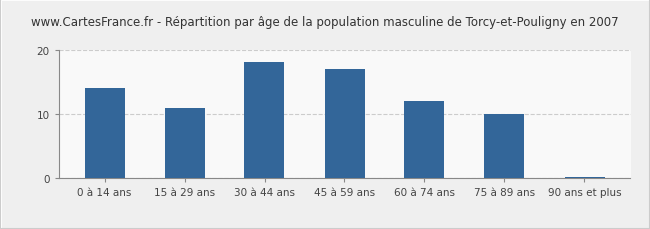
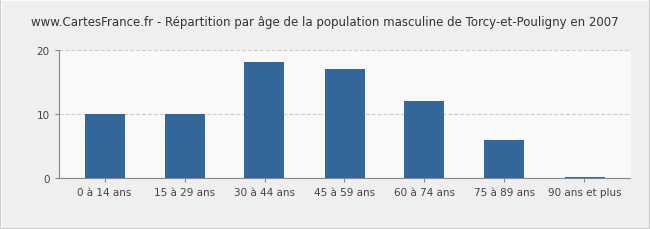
0 à 14 ans: 14.0 -> 10.0
15 à 29 ans: 11.0 -> 10.0
75 à 89 ans: 10.0 -> 6.0
